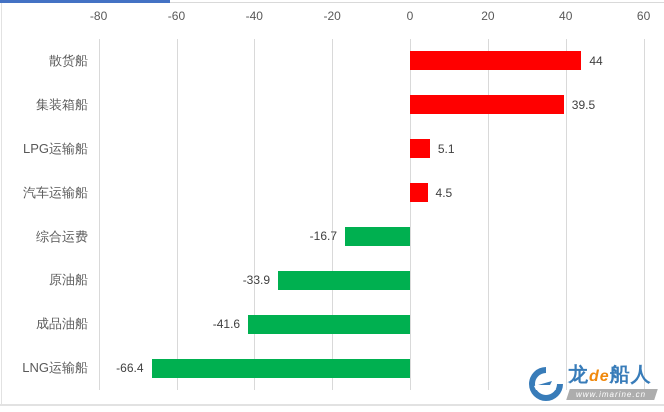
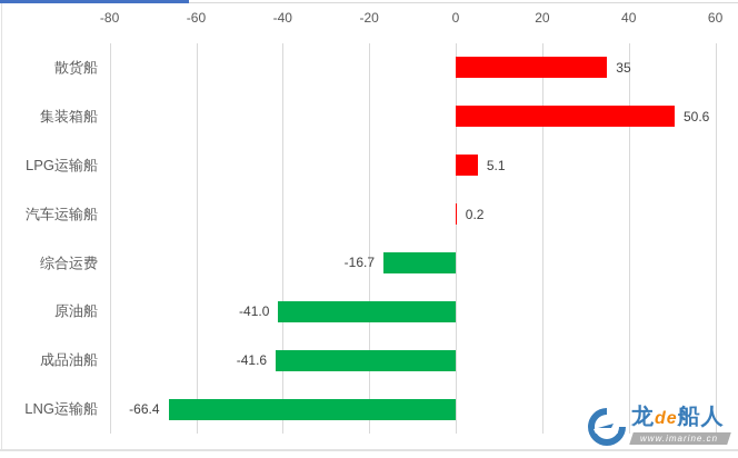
散货船: 44 -> 35
集装箱船: 39.5 -> 50.6
汽车运输船: 4.5 -> 0.2
原油船: -33.9 -> -41.0
